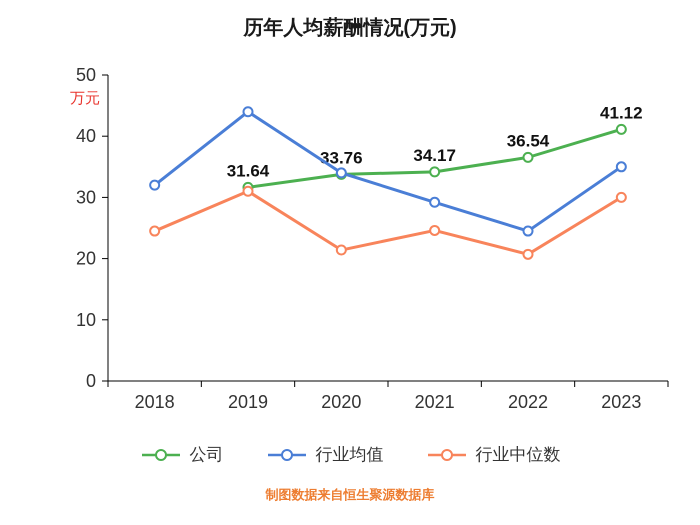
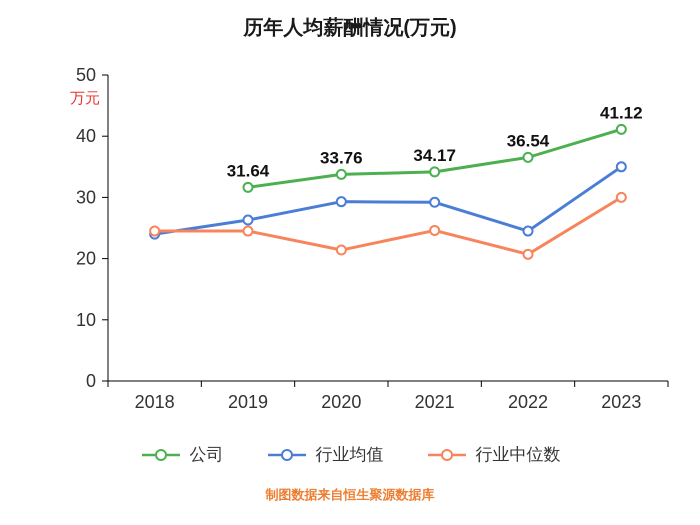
行业均值/2018: 32 -> 24
行业均值/2019: 44 -> 26
行业中位数/2019: 31 -> 24
行业均值/2020: 34 -> 29
